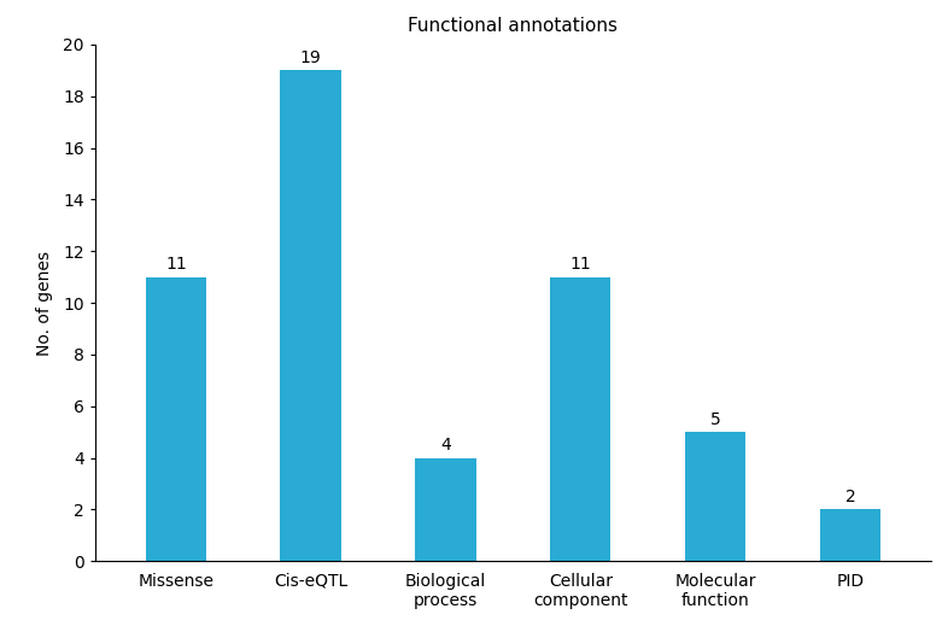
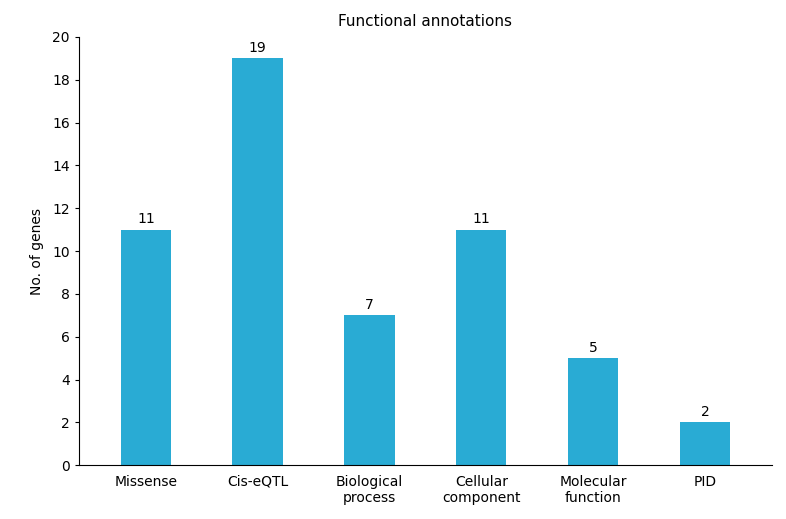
Biological process: 4 -> 7
